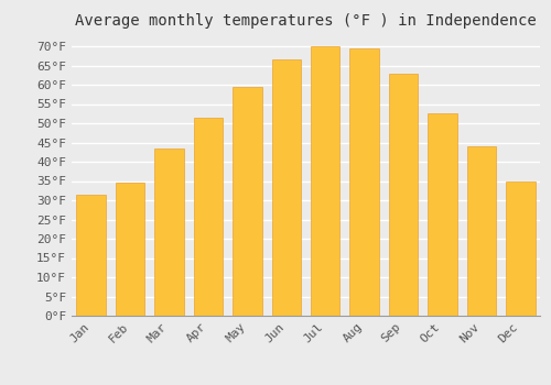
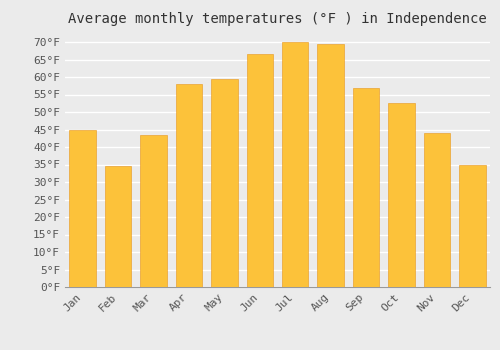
Jan: 31.5°F -> 45.0°F
Apr: 51.5°F -> 58.0°F
Sep: 63.0°F -> 57.0°F
